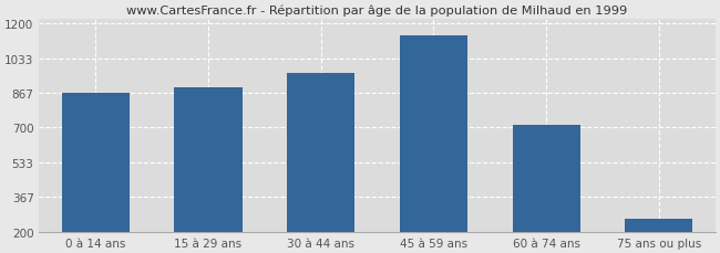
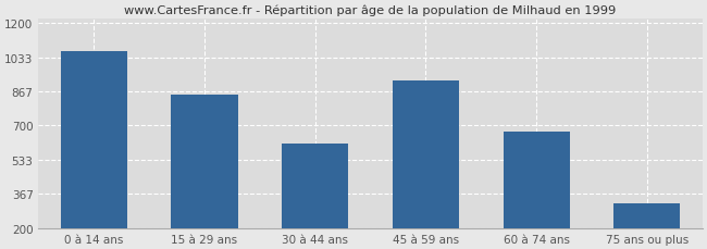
0 à 14 ans: 870 -> 1060
15 à 29 ans: 890 -> 850
30 à 44 ans: 960 -> 610
45 à 59 ans: 1140 -> 920
60 à 74 ans: 720 -> 670
75 ans ou plus: 260 -> 320
